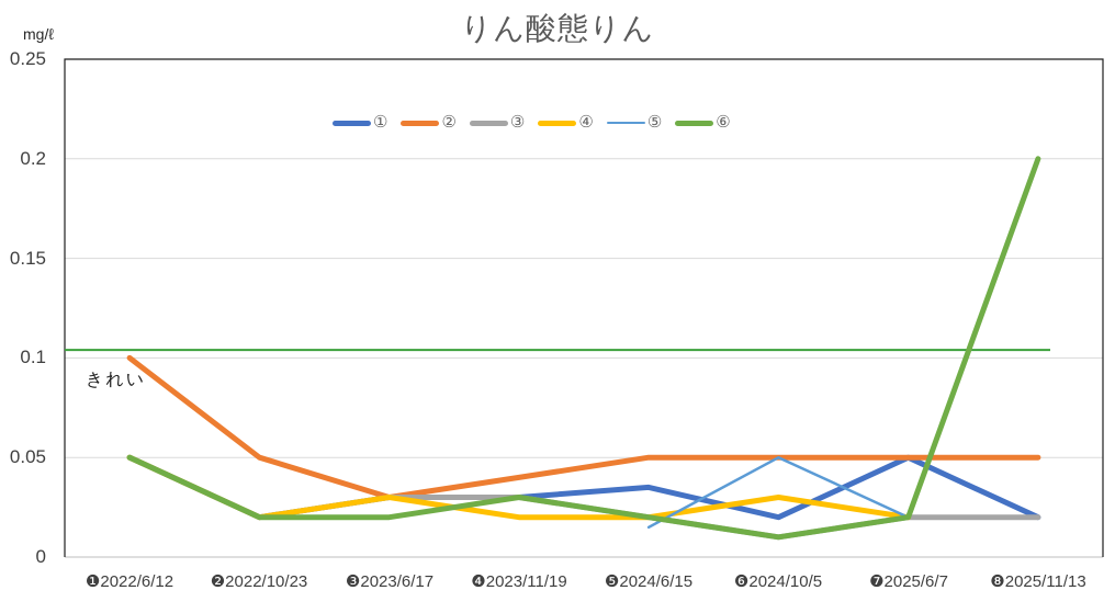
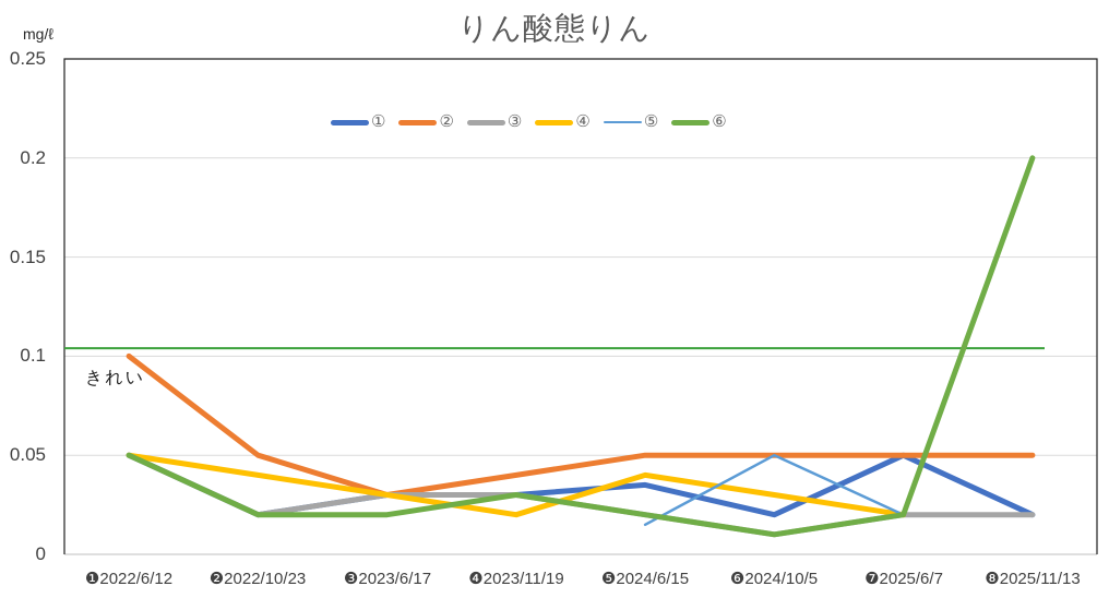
④/❷2022/10/23: 0.02 -> 0.04
④/❺2024/6/15: 0.02 -> 0.04
